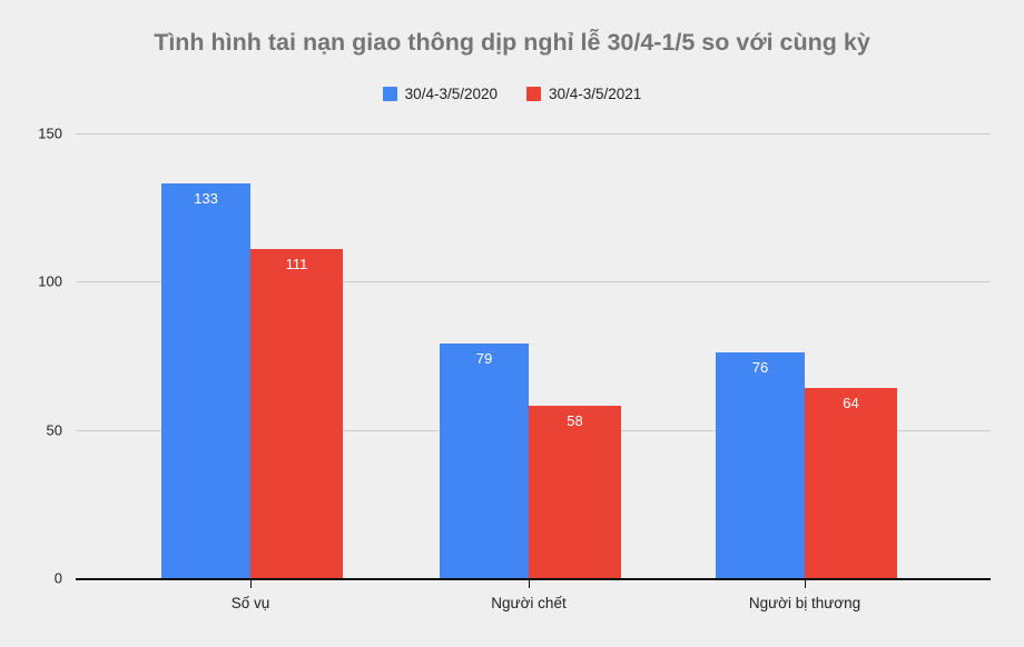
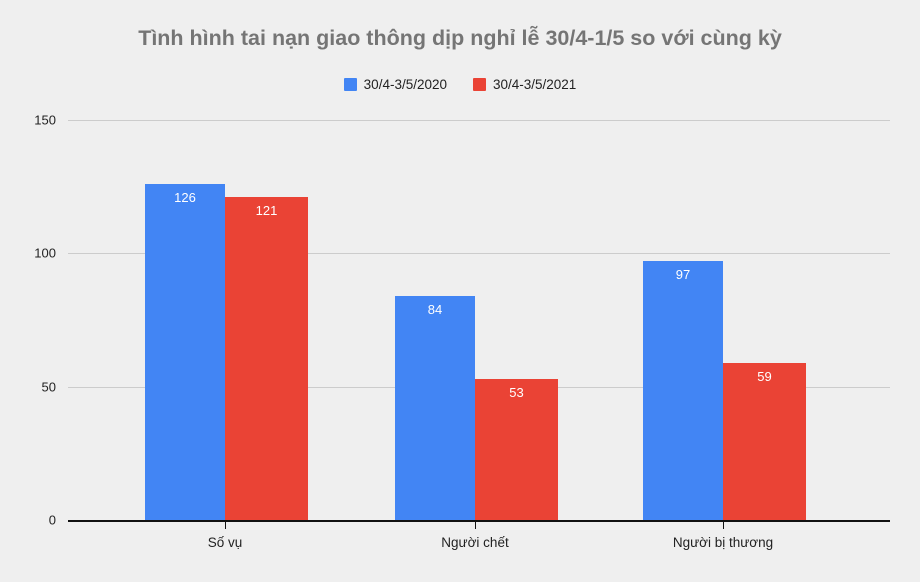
30/4-3/5/2020/Số vụ: 133 -> 126
30/4-3/5/2021/Số vụ: 111 -> 121
30/4-3/5/2020/Người chết: 79 -> 84
30/4-3/5/2021/Người chết: 58 -> 53
30/4-3/5/2020/Người bị thương: 76 -> 97
30/4-3/5/2021/Người bị thương: 64 -> 59
